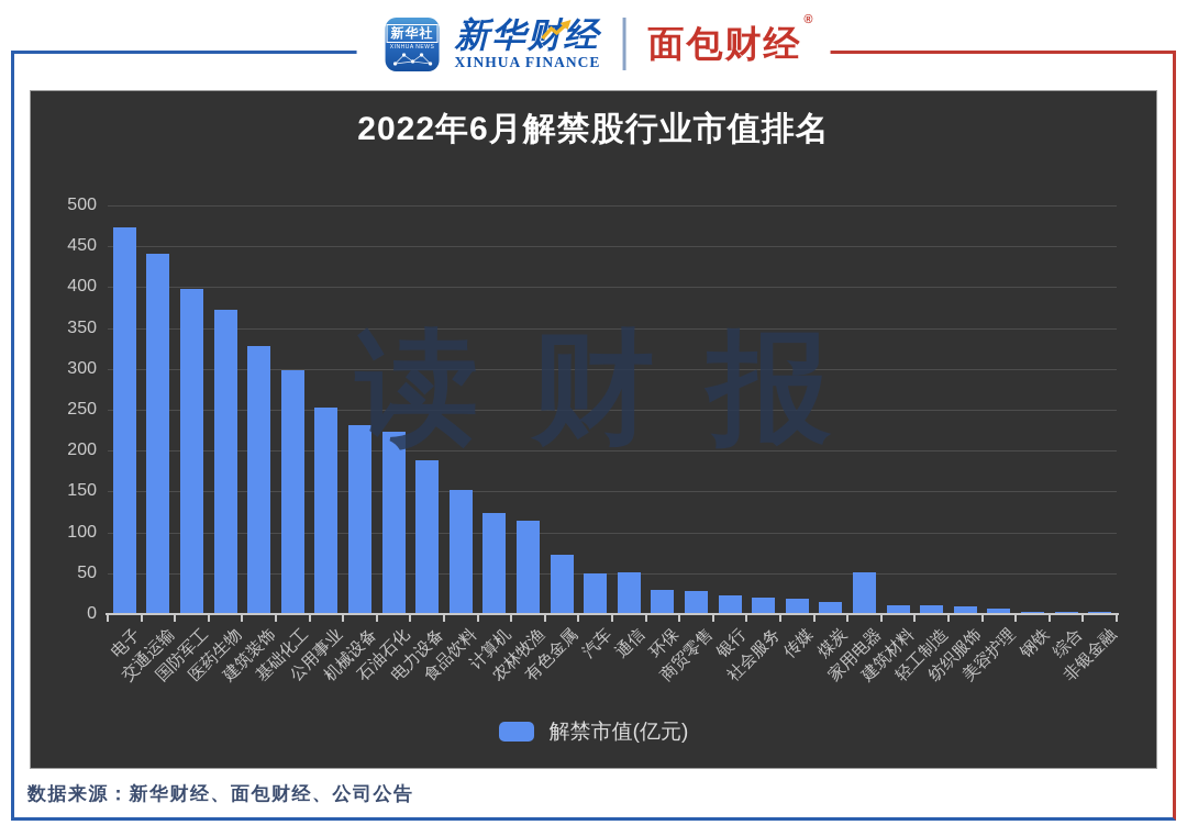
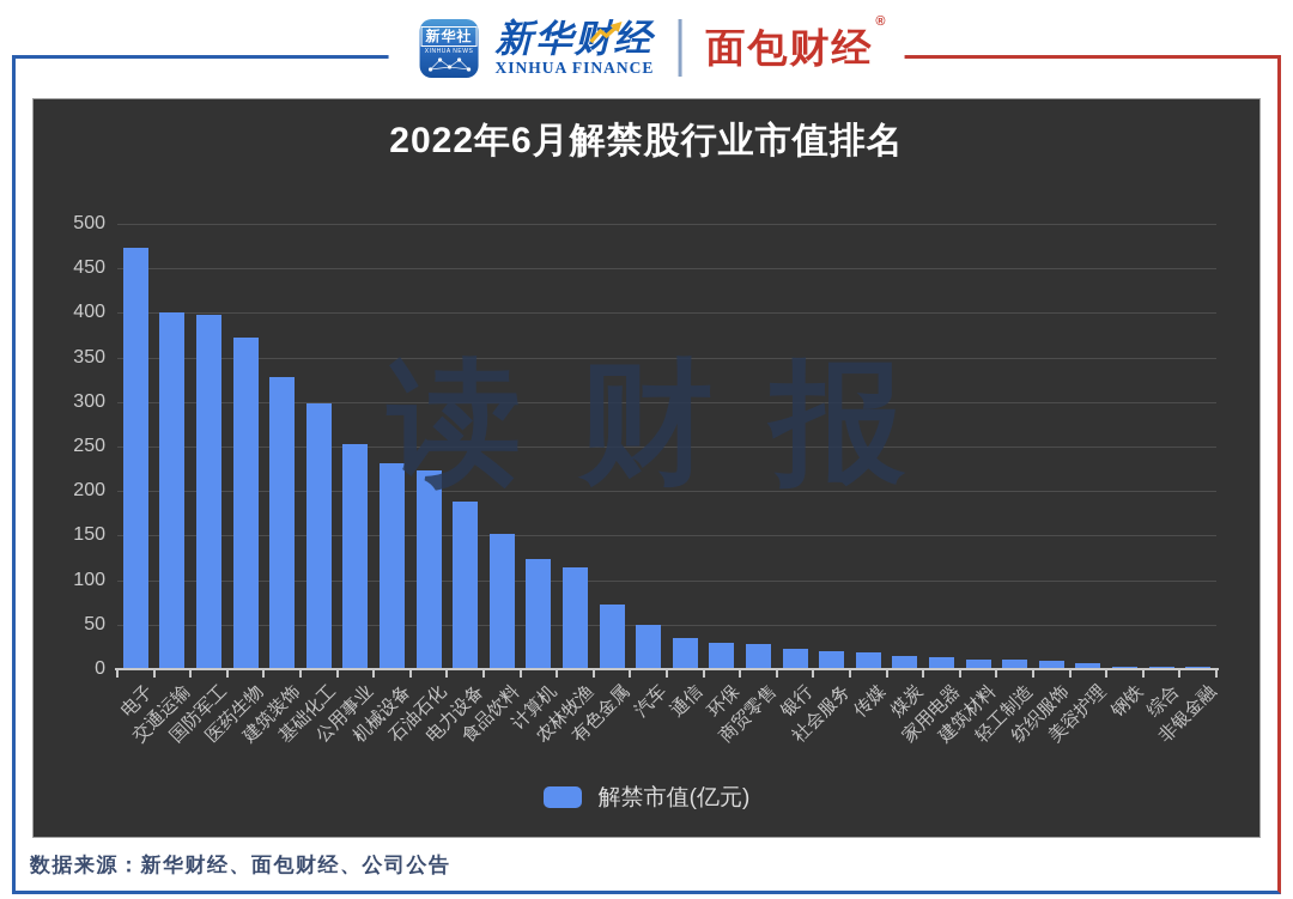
交通运输: 440 -> 400
通信: 50 -> 30
家用电器: 50 -> 10
